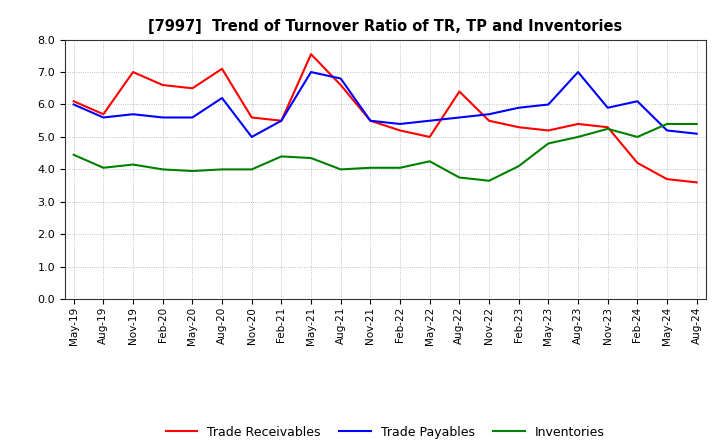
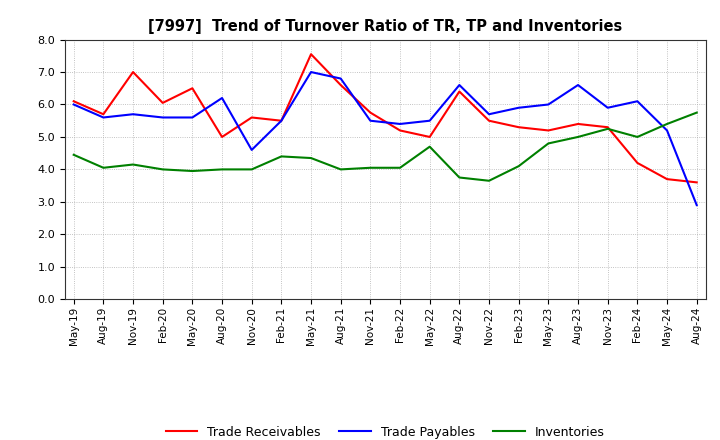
Trade Receivables/Feb-20: 6.60 -> 6.05
Trade Receivables/Aug-20: 7.10 -> 5.00
Trade Payables/Nov-20: 5.0 -> 4.6
Trade Receivables/Nov-21: 5.50 -> 5.75
Inventories/May-22: 4.25 -> 4.70
Trade Payables/Aug-22: 5.6 -> 6.6
Trade Payables/Aug-23: 7.0 -> 6.6
Trade Payables/Aug-24: 5.1 -> 2.9
Inventories/Aug-24: 5.40 -> 5.75
